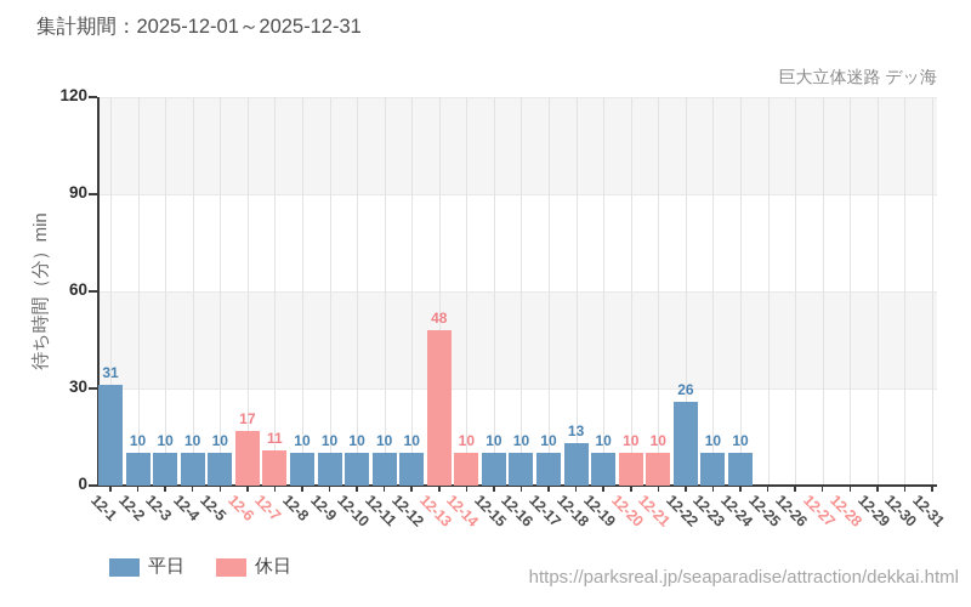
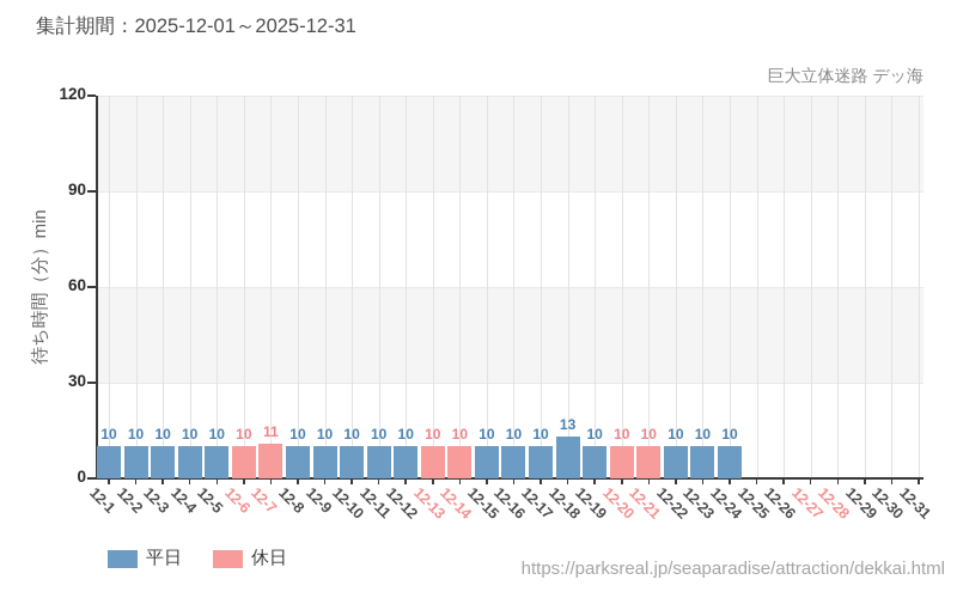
平日/12-1: 31 -> 10
休日/12-6: 17 -> 10
休日/12-13: 48 -> 10
平日/12-22: 26 -> 10
